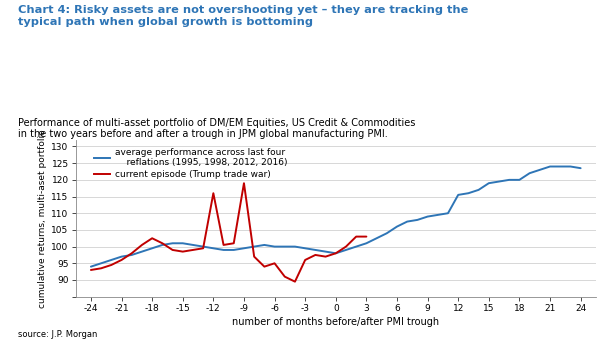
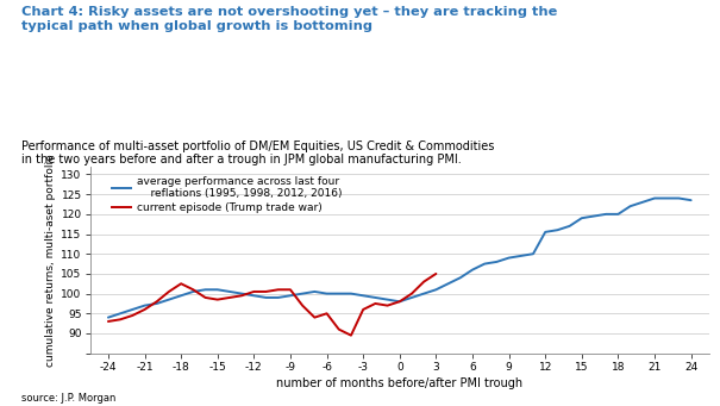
current episode (Trump trade war)/-12: 116.0 -> 100.5
current episode (Trump trade war)/-9: 119.0 -> 101.0
current episode (Trump trade war)/3: 103.0 -> 105.0
